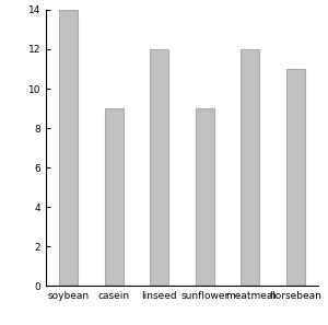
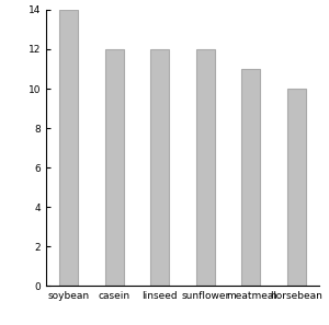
casein: 9 -> 12
sunflower: 9 -> 12
meatmeal: 12 -> 11
horsebean: 11 -> 10
